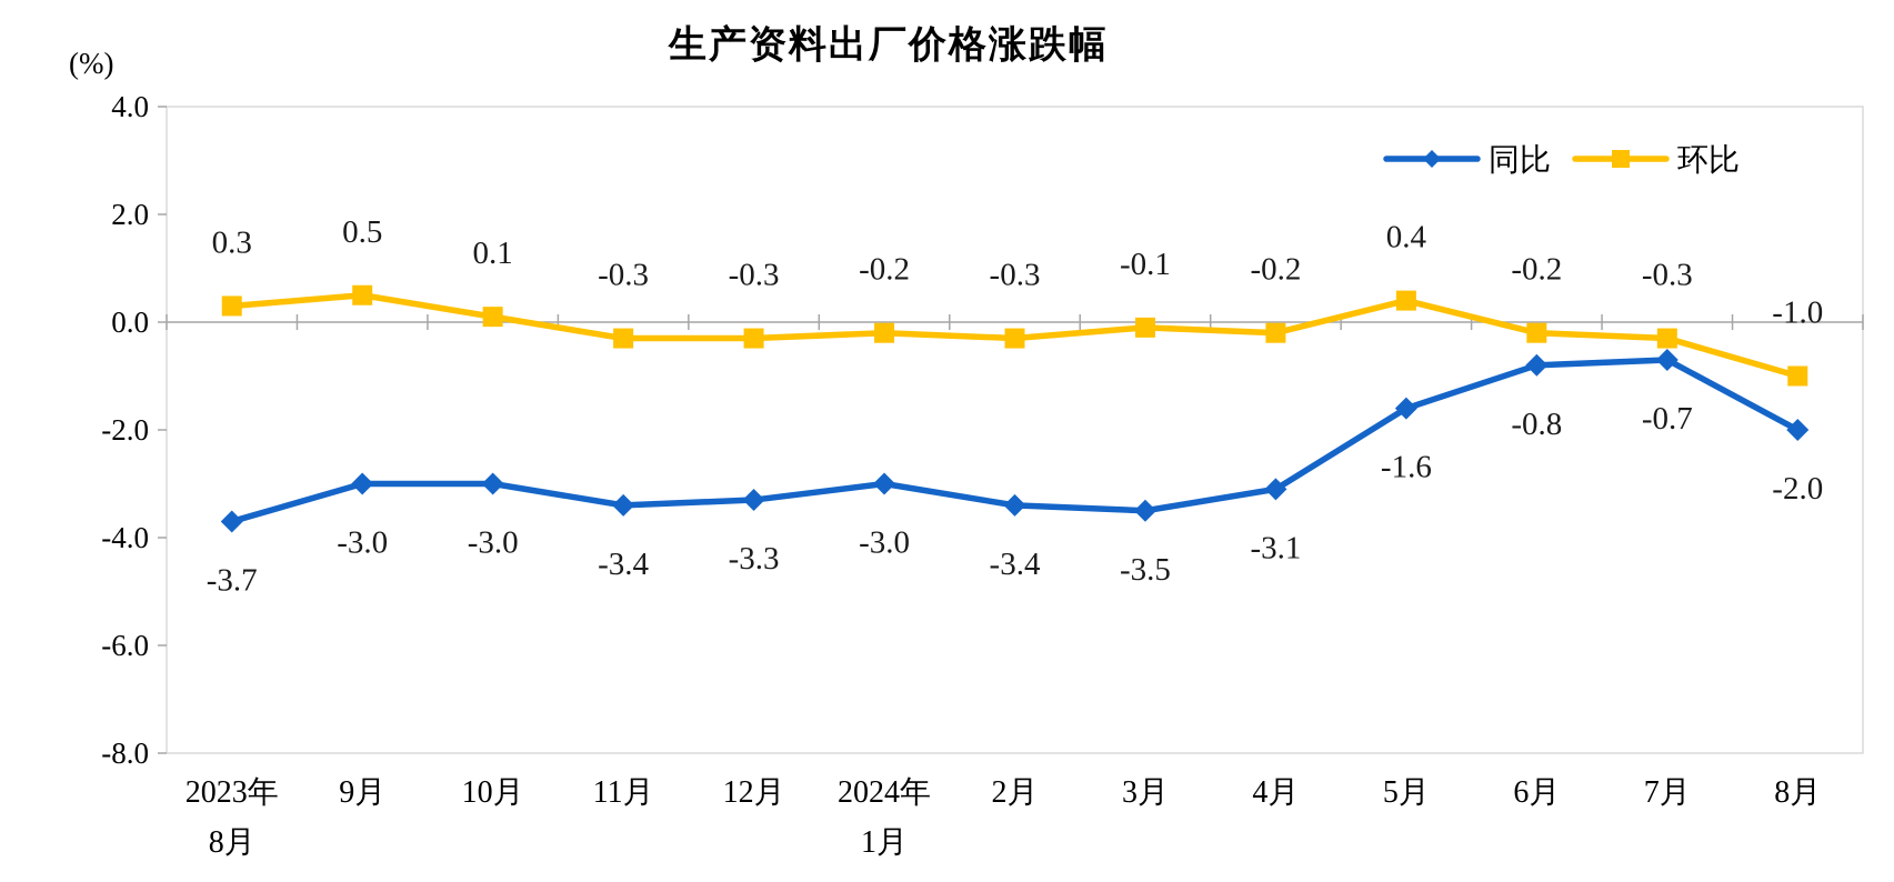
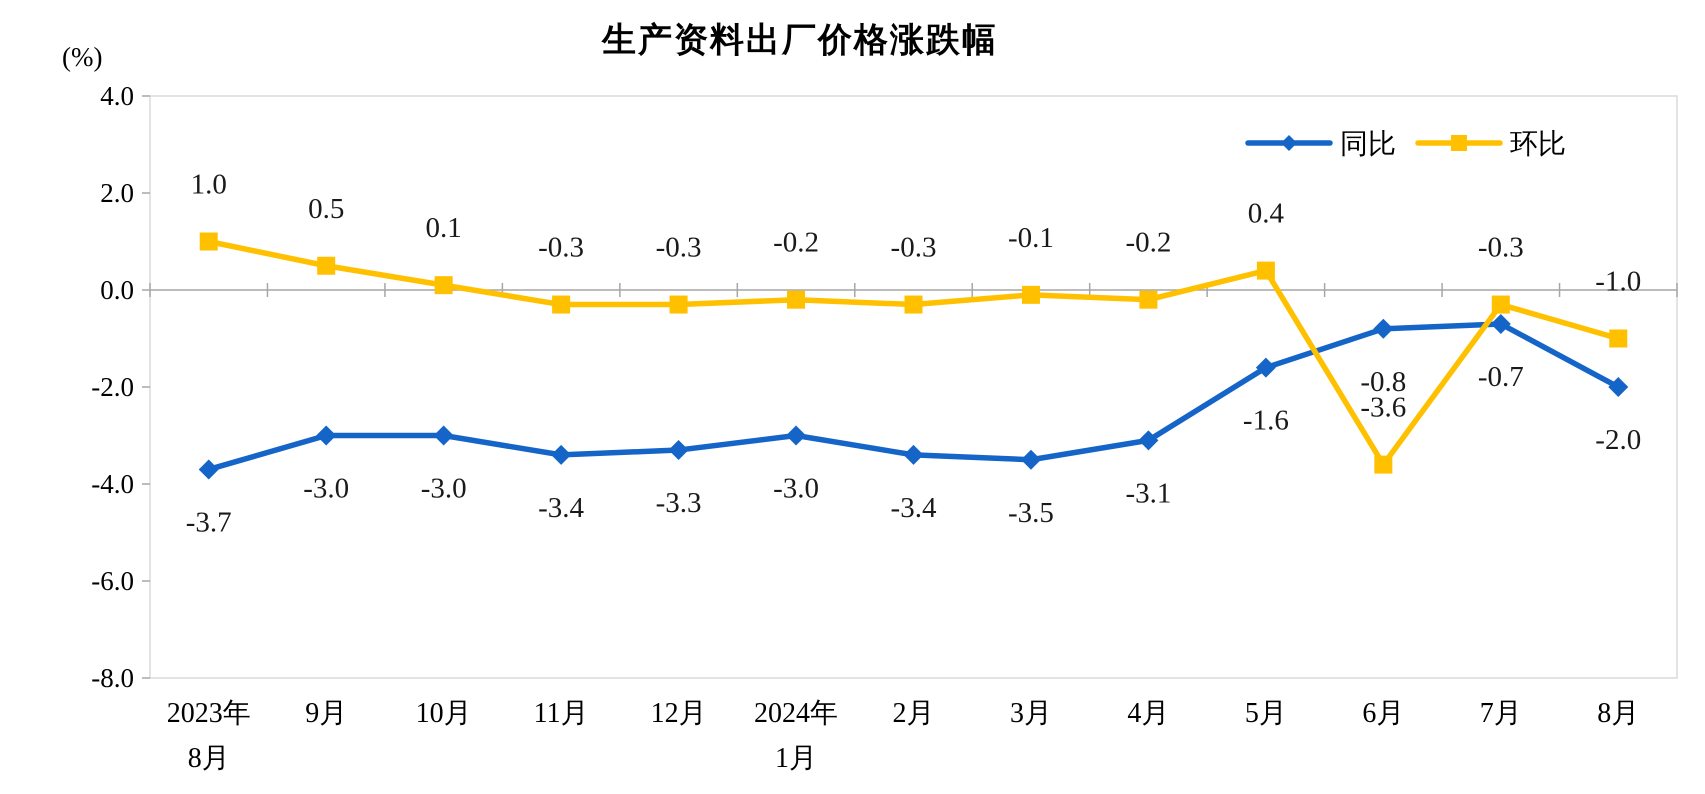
环比/2023年 8月: 0.3 -> 1.0
环比/6月: -0.2 -> -3.6
